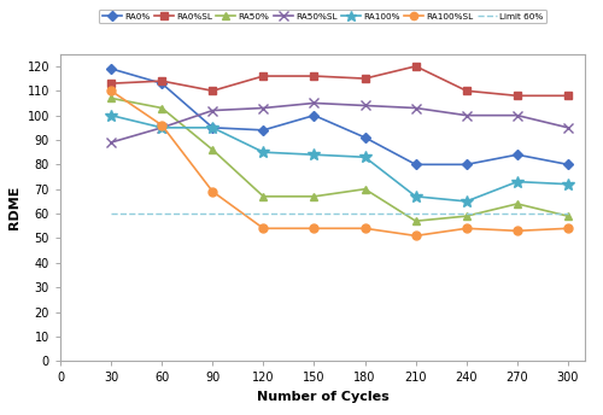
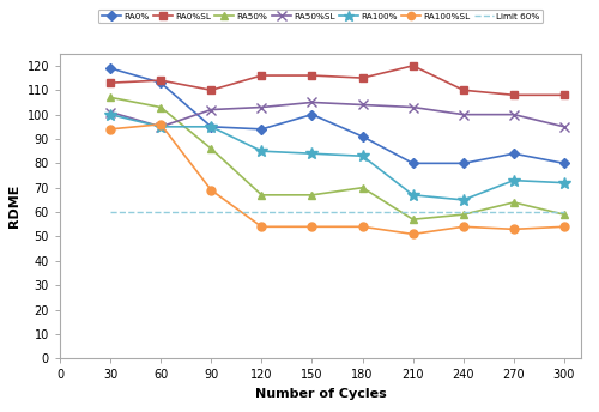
RA50%SL/30: 89 -> 101
RA100%SL/30: 110 -> 94
